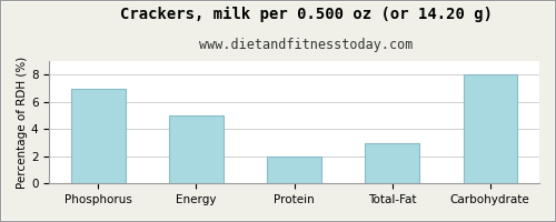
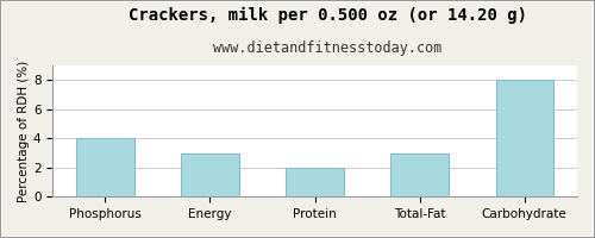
Phosphorus: 7 -> 4
Energy: 5 -> 3
